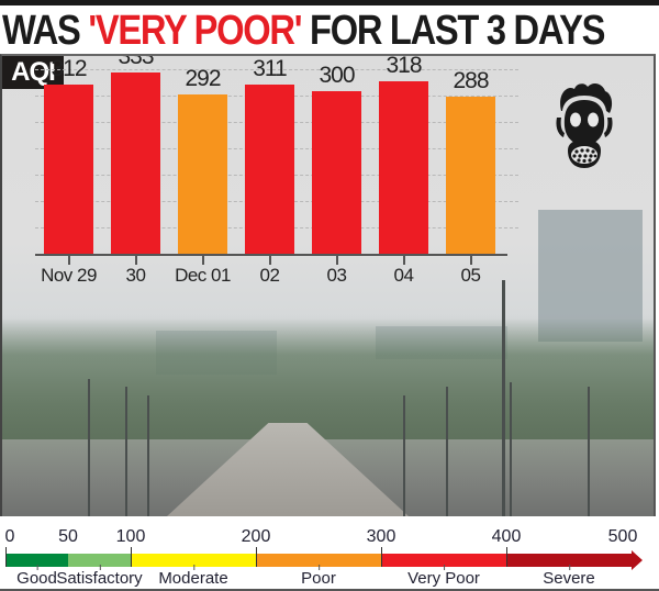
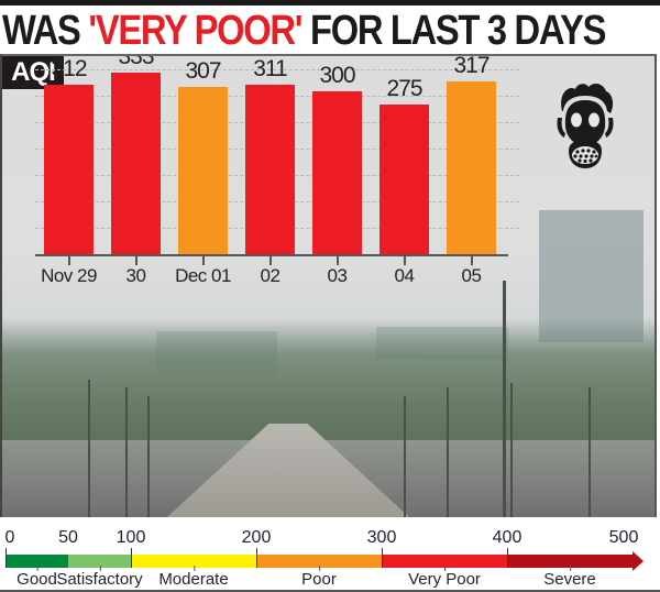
Dec 01: 292 -> 307
04: 318 -> 275
05: 288 -> 317
